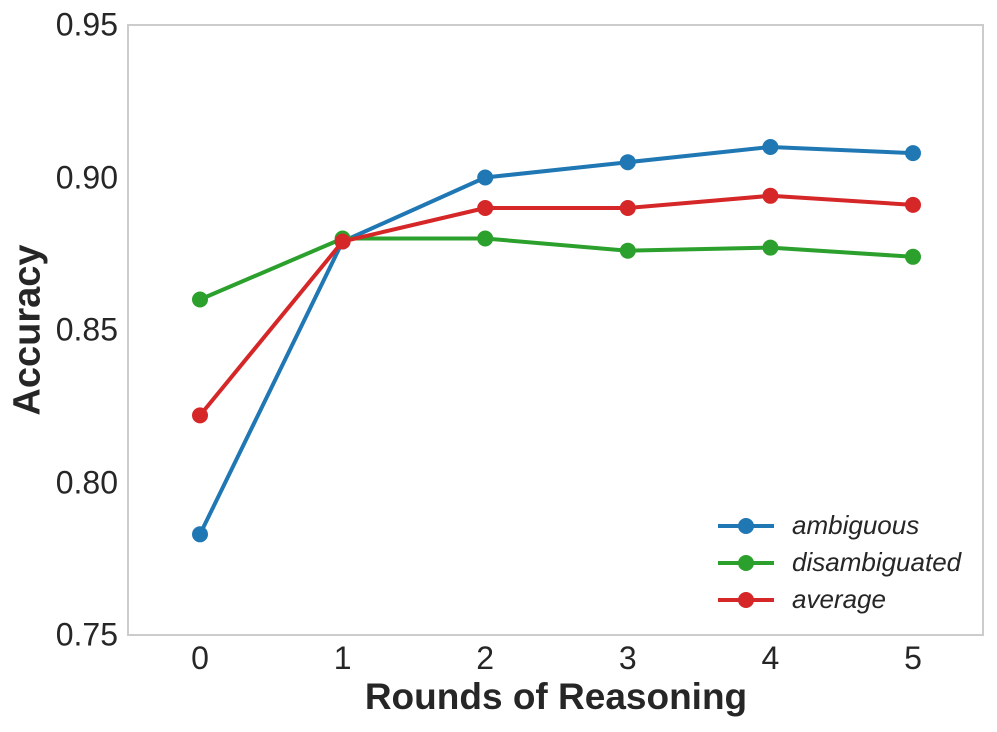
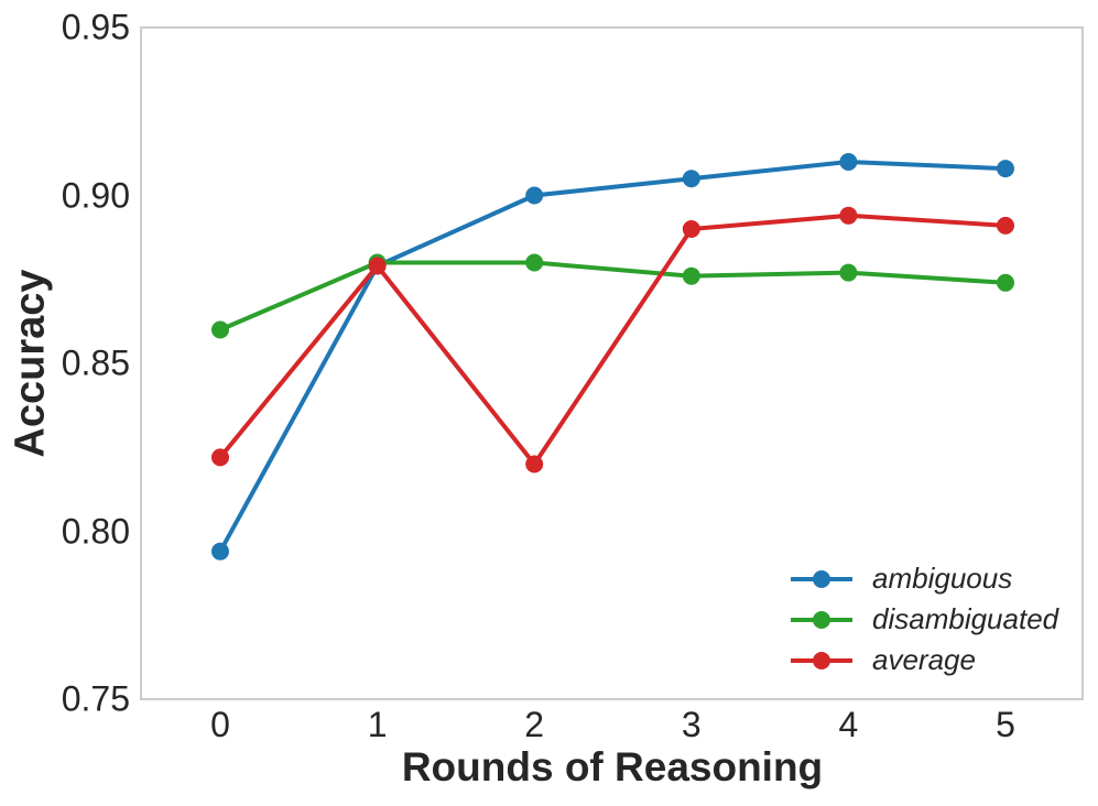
ambiguous/0: 0.783 -> 0.794
average/2: 0.890 -> 0.820
